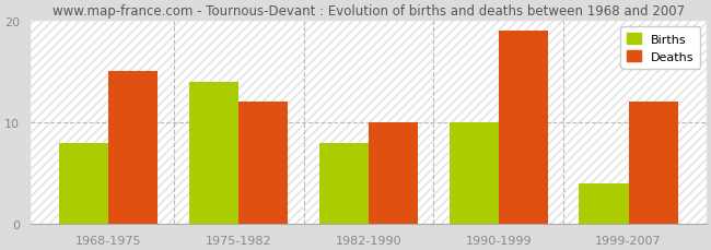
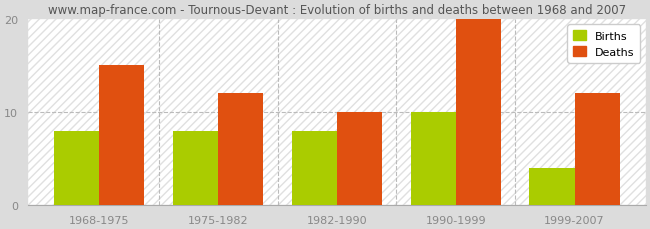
Births/1975-1982: 14 -> 8
Deaths/1990-1999: 19 -> 20
